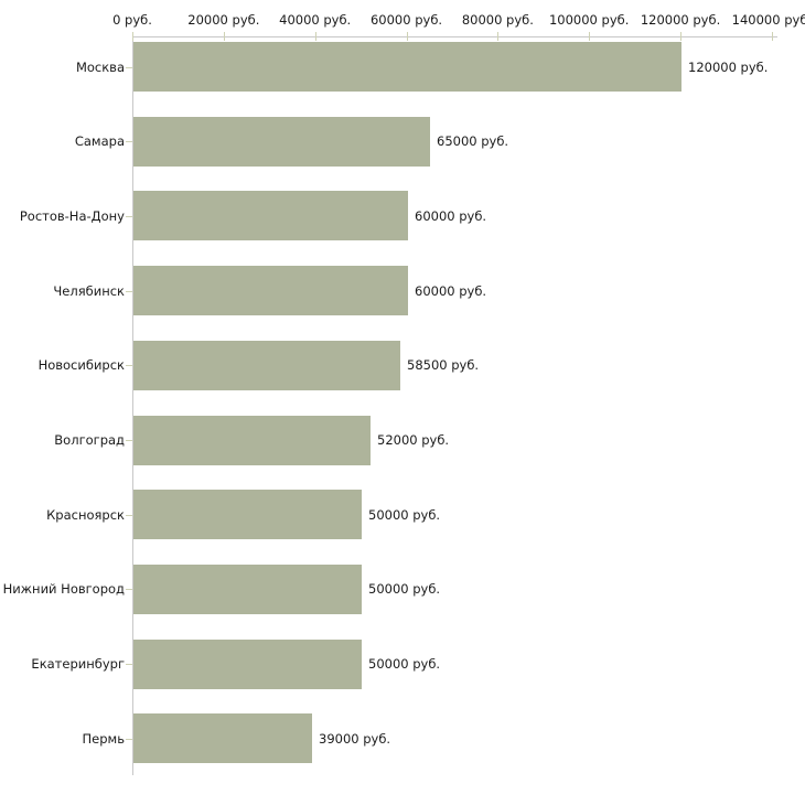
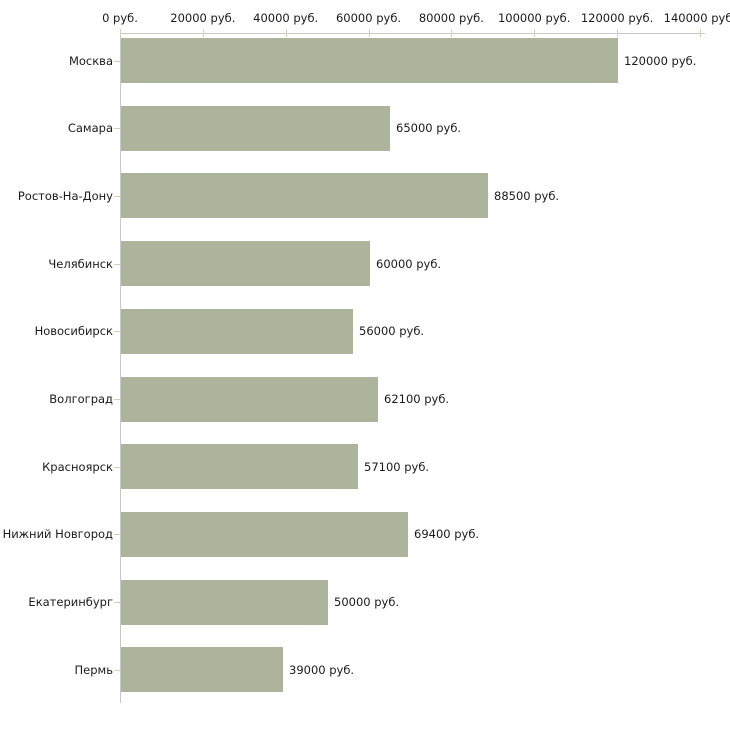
Ростов-На-Дону: 60000 -> 88500
Новосибирск: 58500 -> 56000
Волгоград: 52000 -> 62100
Красноярск: 50000 -> 57100
Нижний Новгород: 50000 -> 69400
